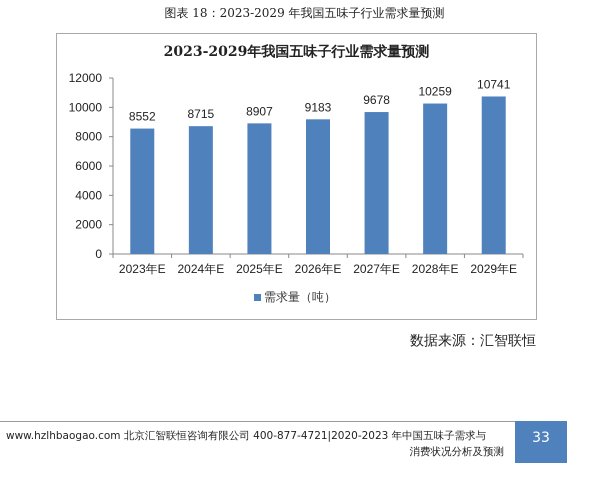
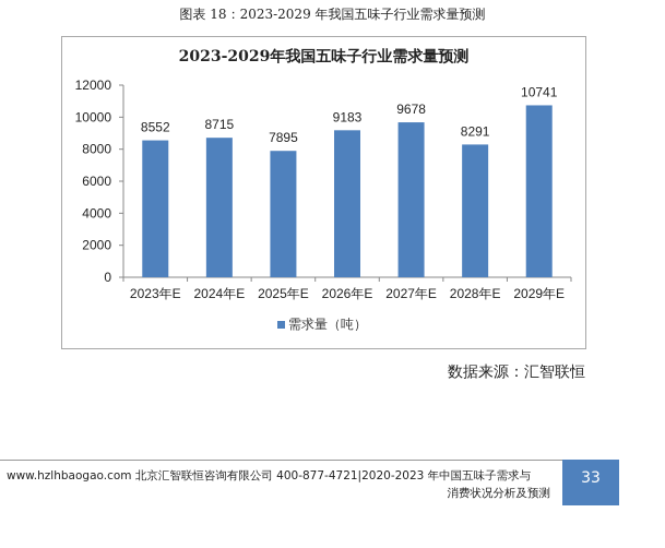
2025年E: 8907 -> 7895
2028年E: 10259 -> 8291
